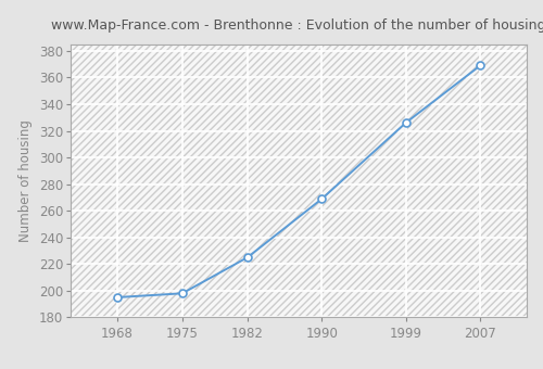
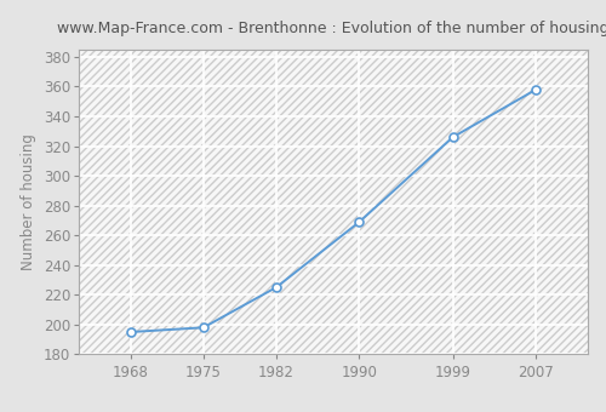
2007: 369 -> 358
